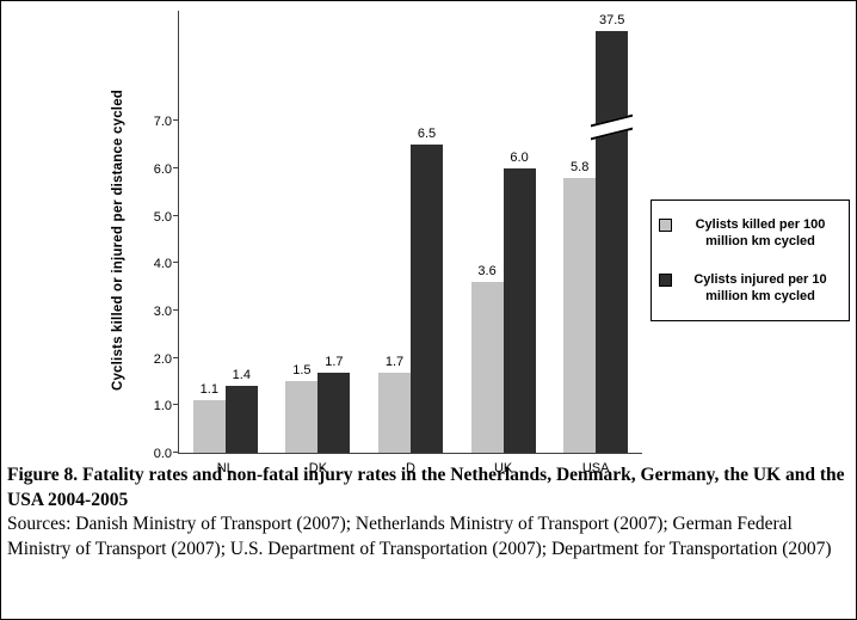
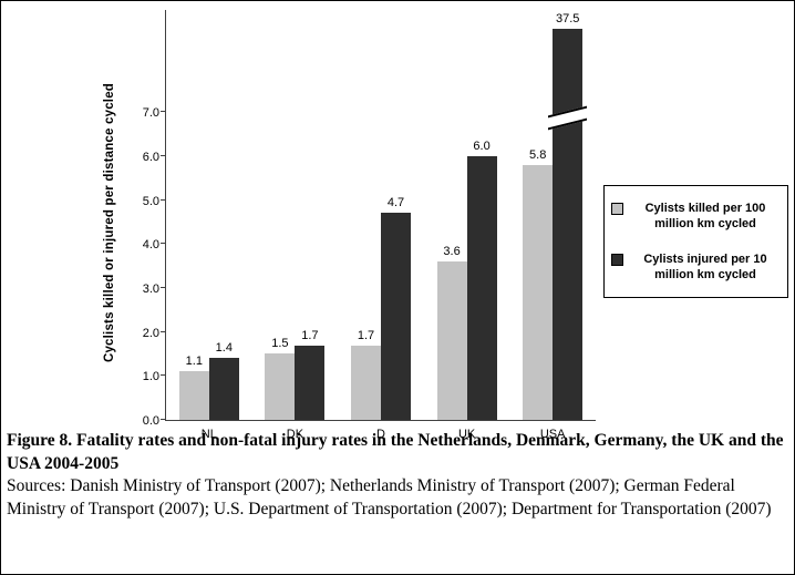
Cylists injured per 10 million km cycled/D: 6.5 -> 4.7
